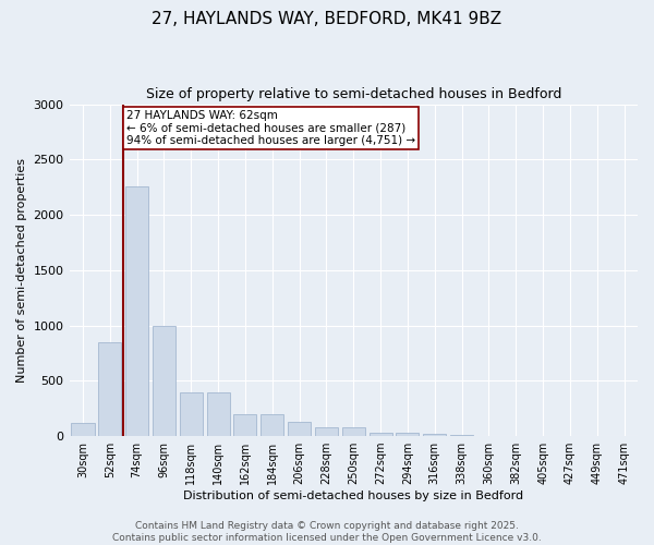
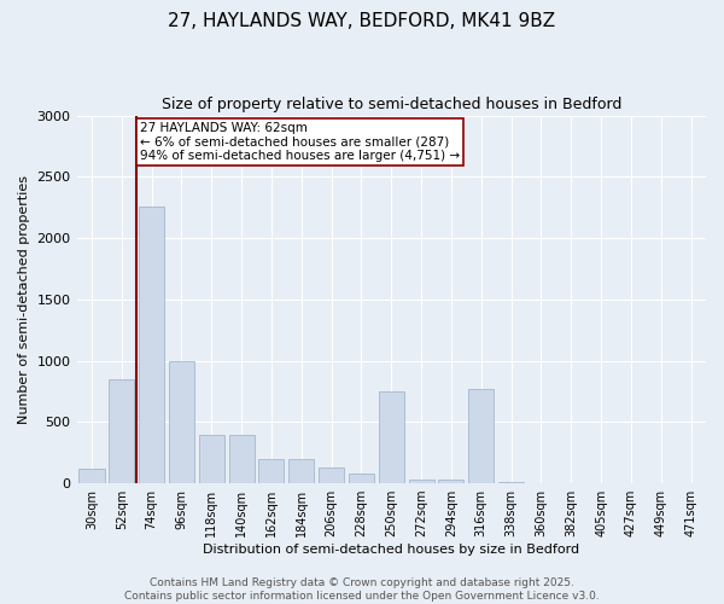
250sqm: 80 -> 750
316sqm: 20 -> 770
